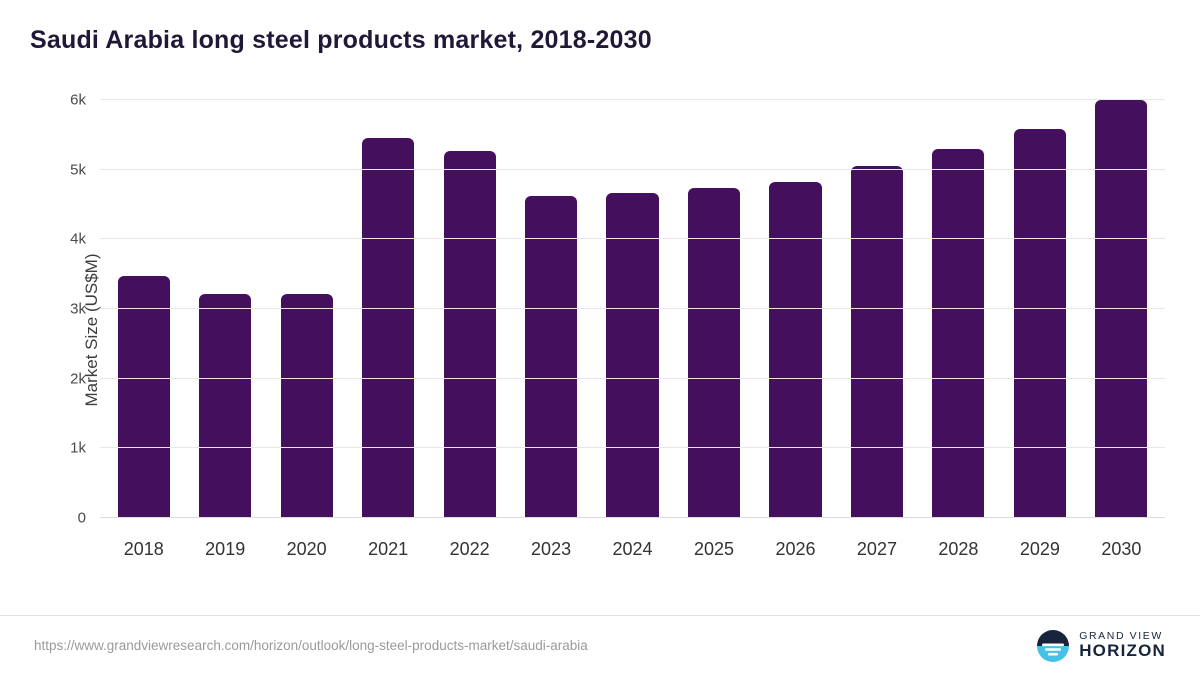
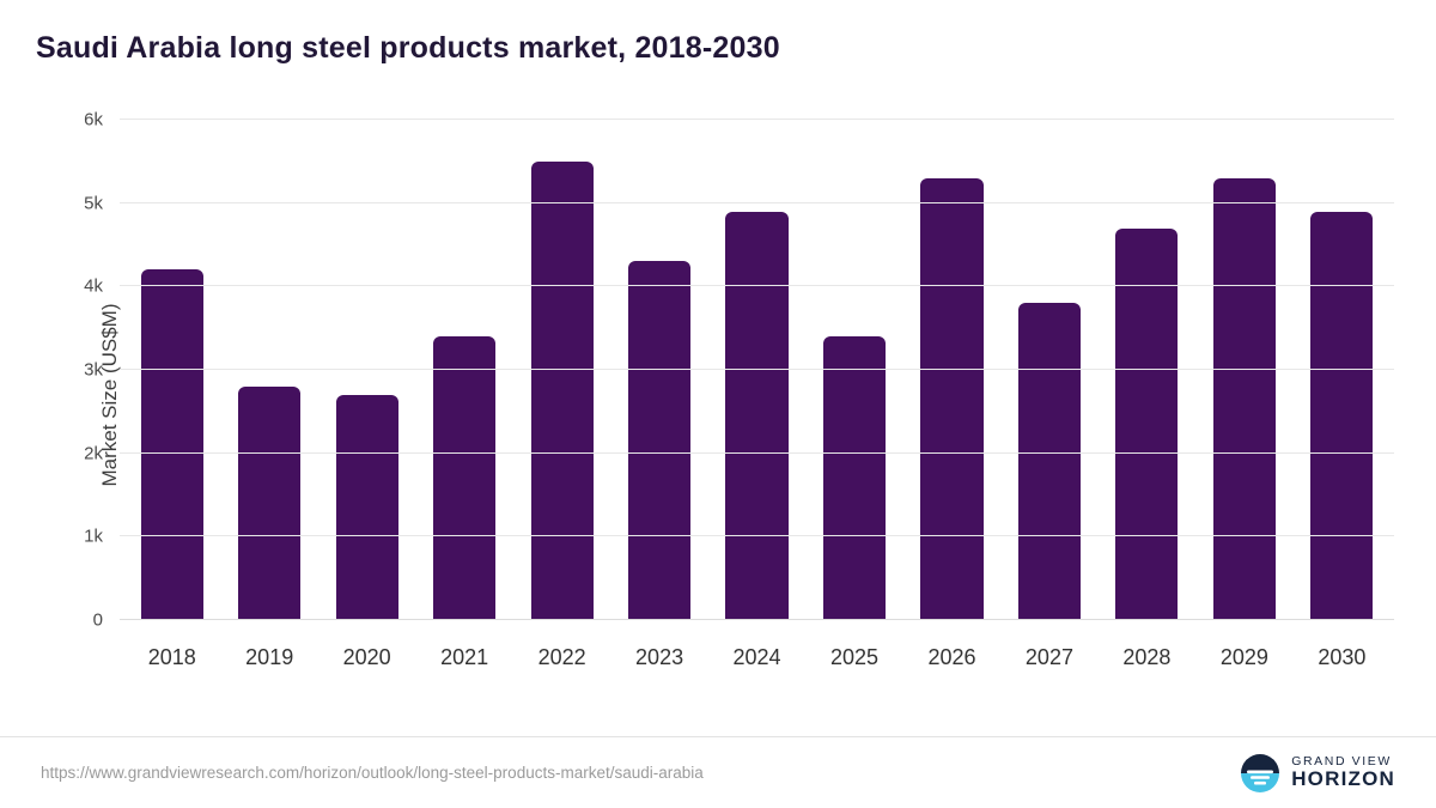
2018: 3.5k -> 4.2k
2019: 3.2k -> 2.8k
2020: 3.2k -> 2.7k
2021: 5.4k -> 3.4k
2022: 5.3k -> 5.5k
2023: 4.6k -> 4.3k
2024: 4.7k -> 4.9k
2025: 4.7k -> 3.4k
2026: 4.8k -> 5.3k
2027: 5.0k -> 3.8k
2028: 5.3k -> 4.7k
2029: 5.6k -> 5.3k
2030: 6.0k -> 4.9k
